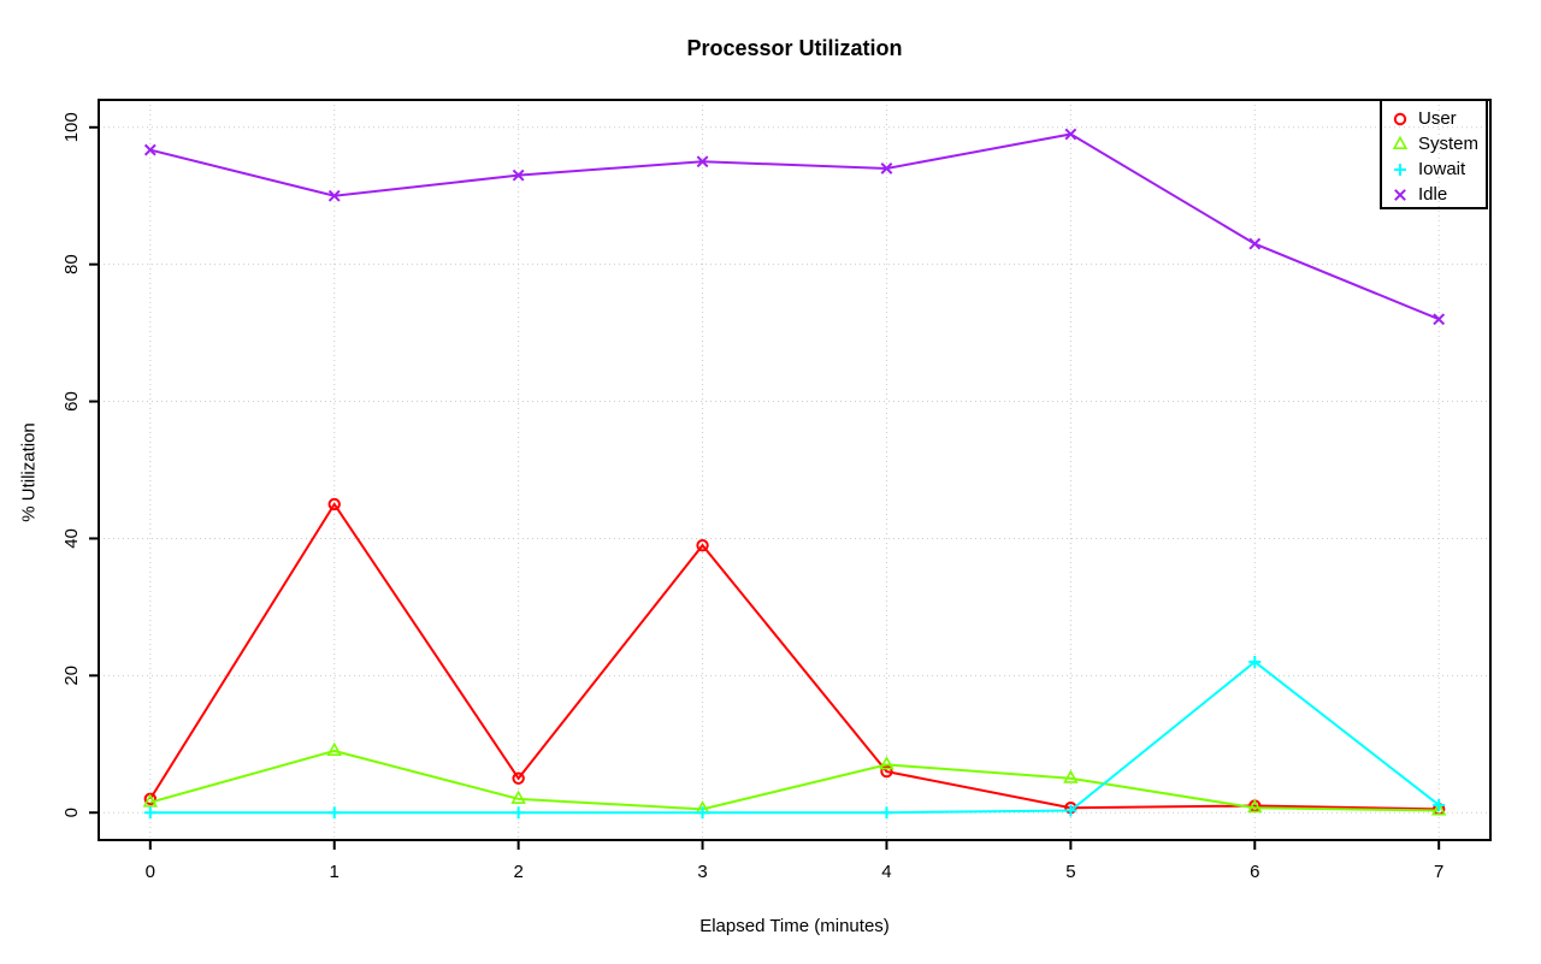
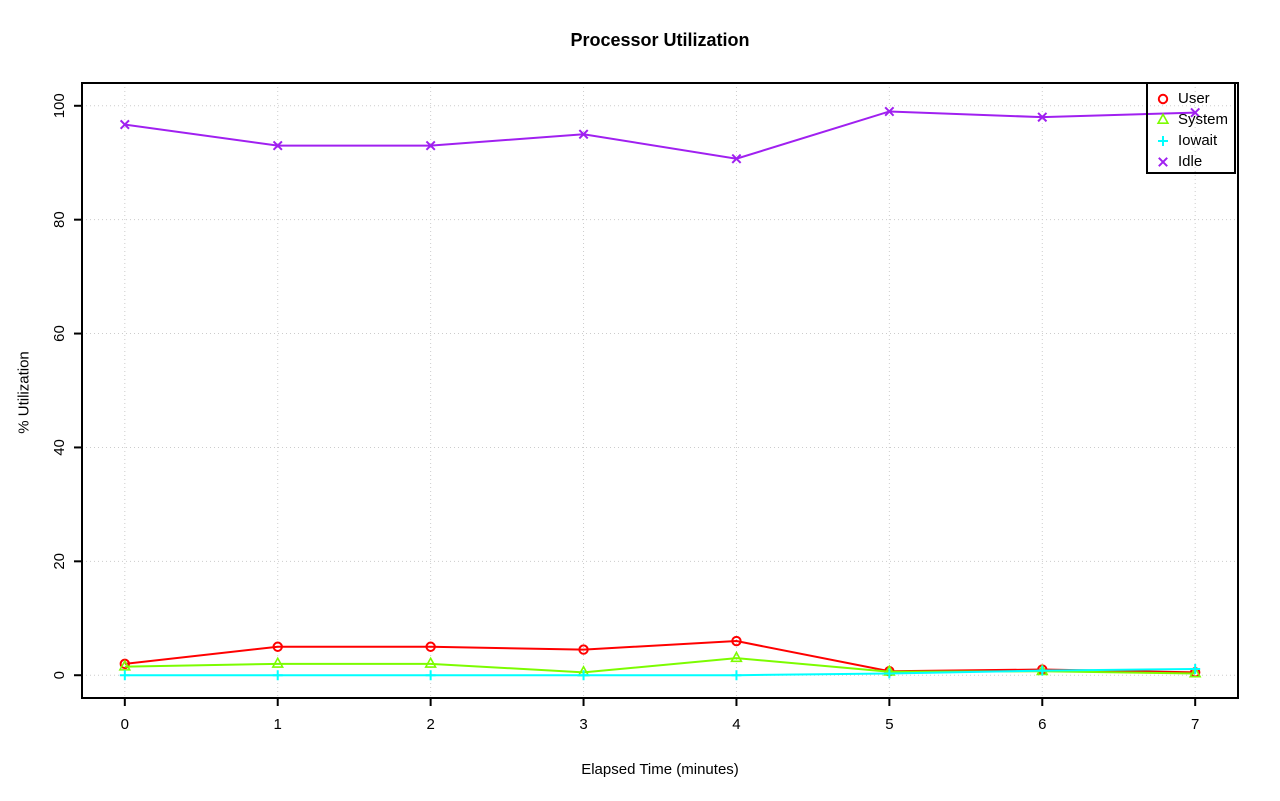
User/1: 45 -> 5
System/1: 9 -> 2
Idle/1: 90 -> 93
User/3: 39 -> 4
System/4: 7 -> 3
Idle/4: 94 -> 91
System/5: 5 -> 1
Iowait/6: 22 -> 1
Idle/6: 83 -> 98
Idle/7: 72 -> 99
